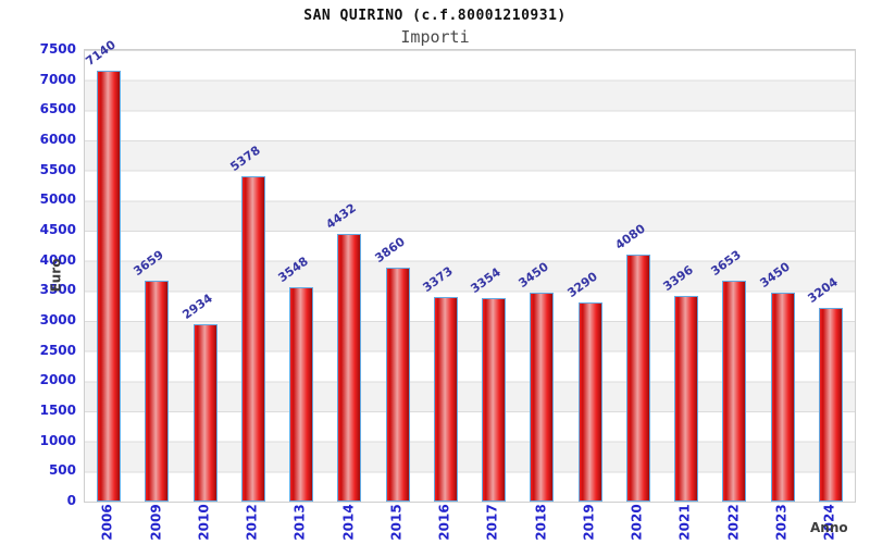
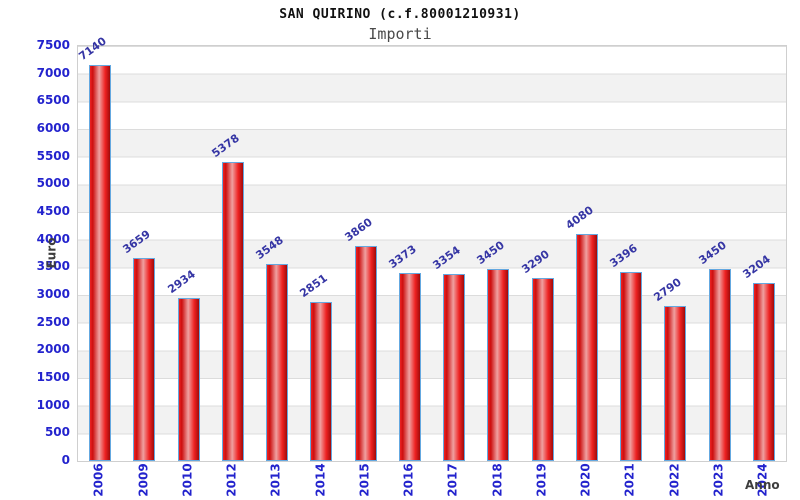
2014: 4432 -> 2851
2022: 3653 -> 2790
